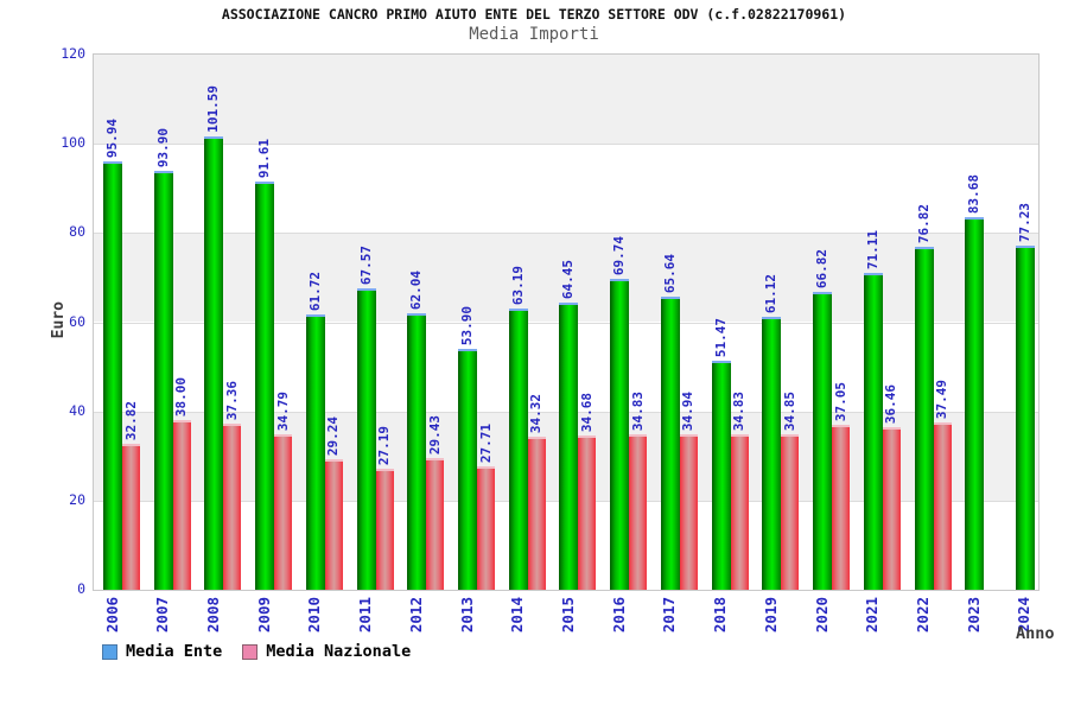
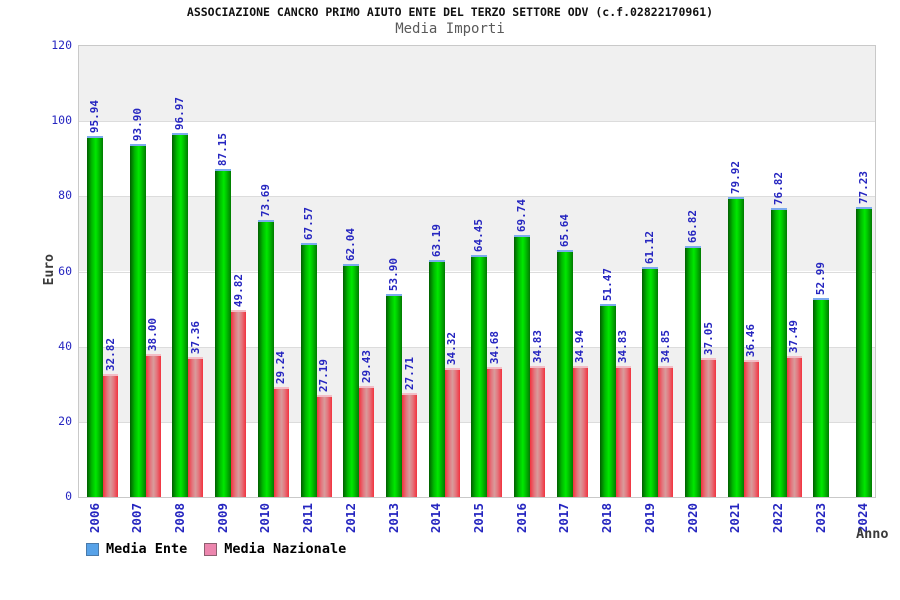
Media Ente/2008: 101.59 -> 96.97
Media Ente/2009: 91.61 -> 87.15
Media Nazionale/2009: 34.79 -> 49.82
Media Ente/2010: 61.72 -> 73.69
Media Ente/2021: 71.11 -> 79.92
Media Ente/2023: 83.68 -> 52.99
